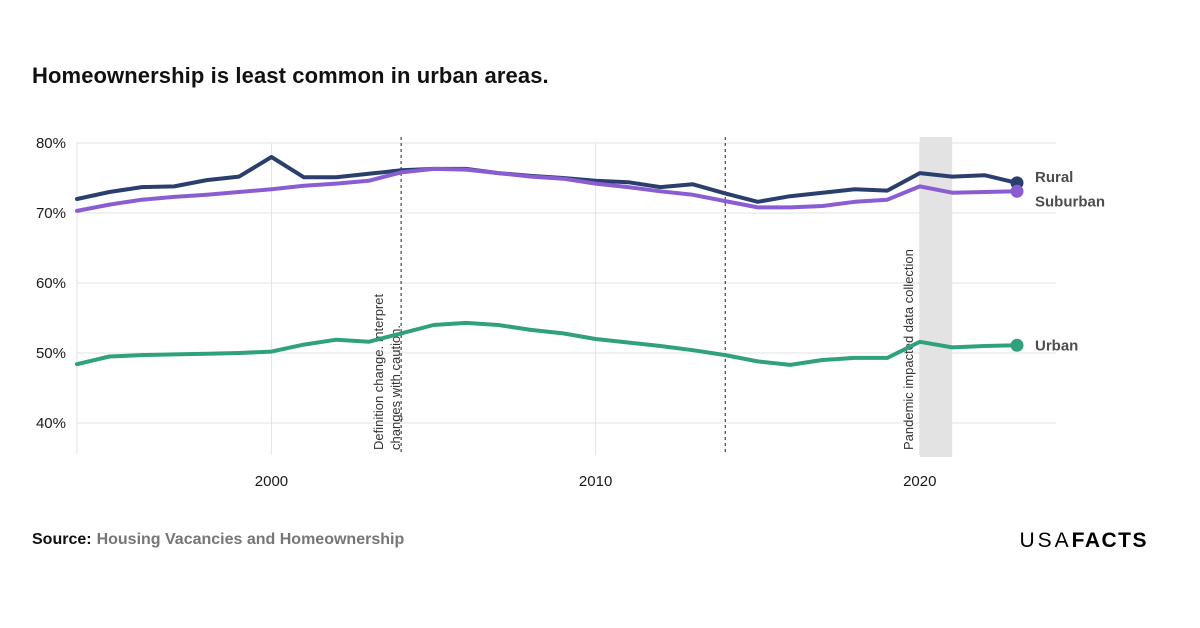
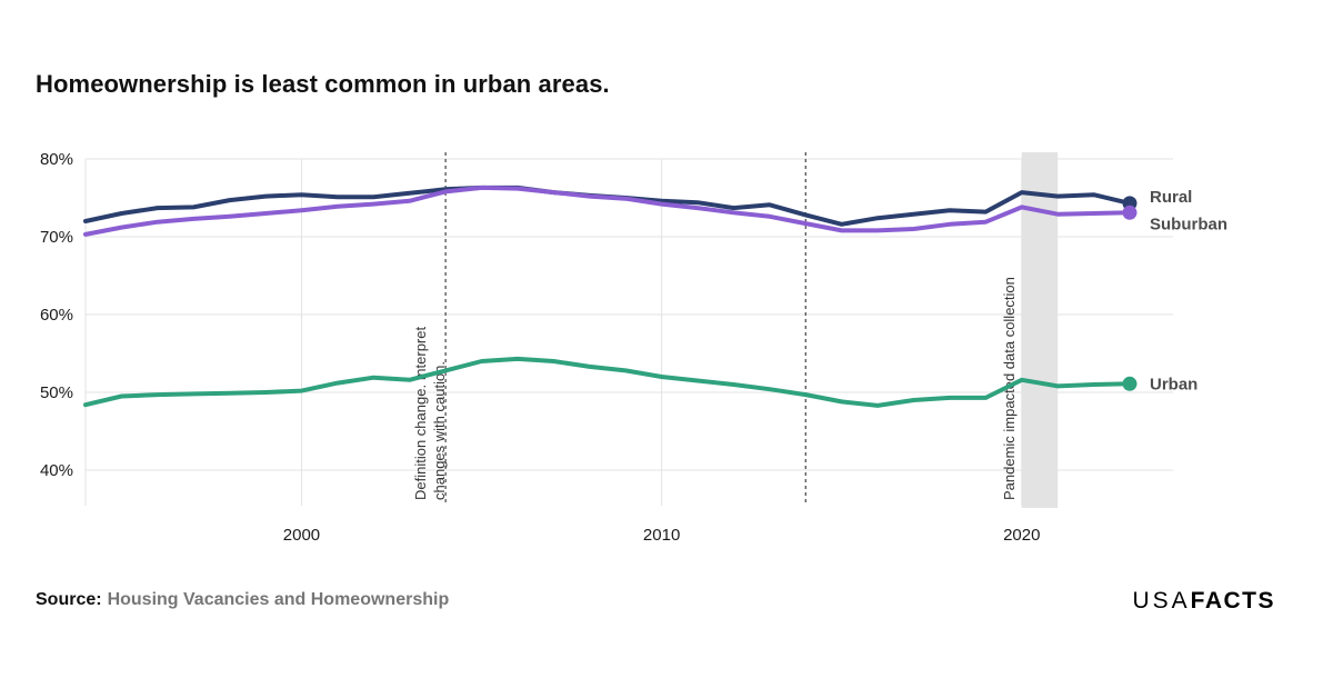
Rural/2000: 78% -> 75%
